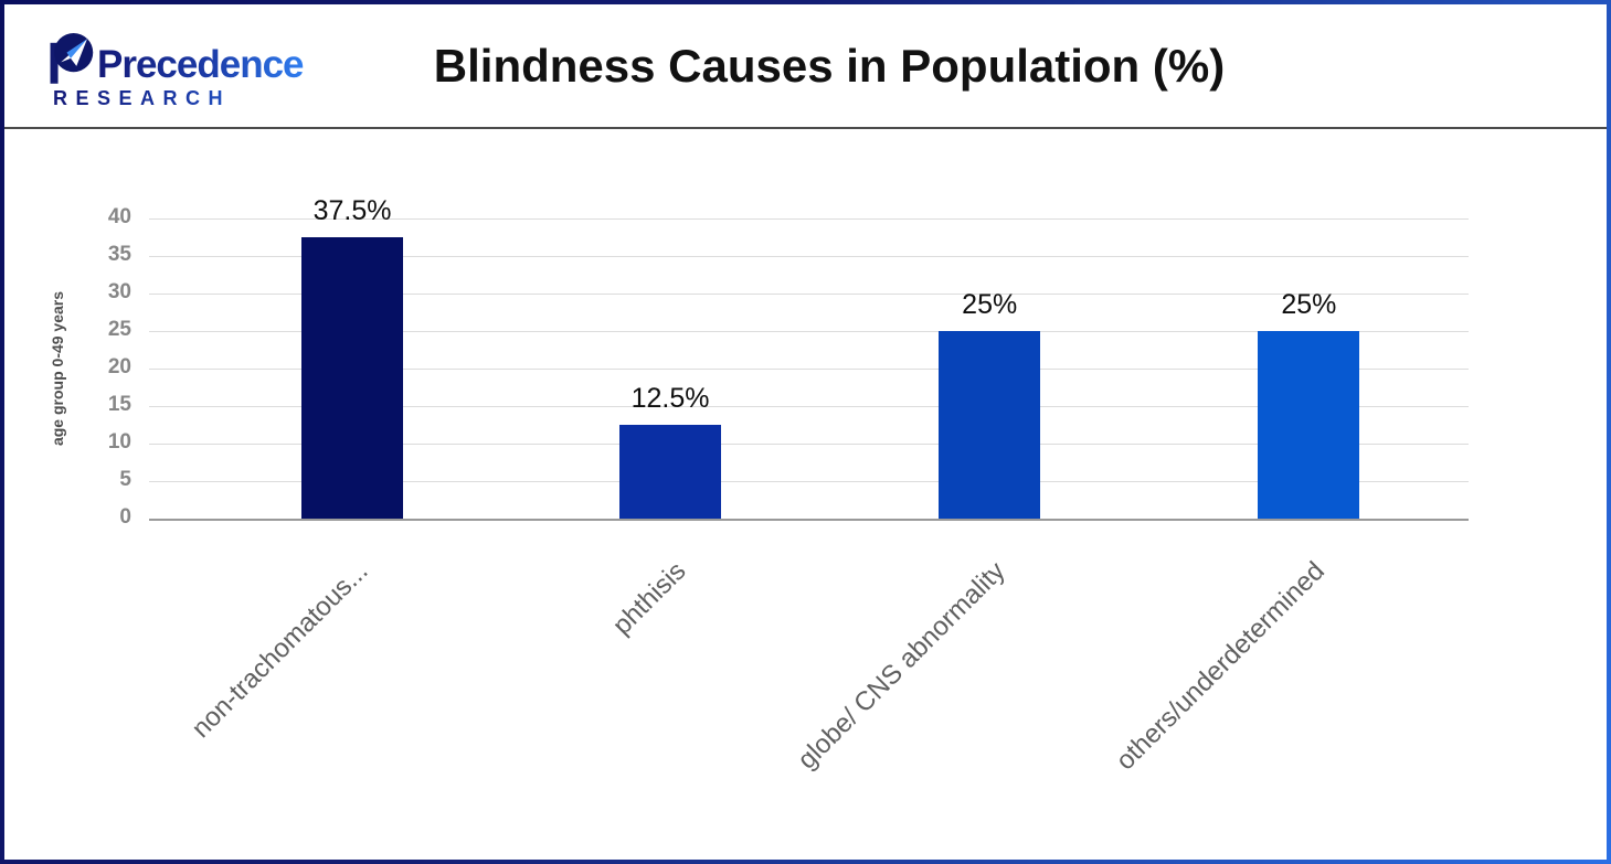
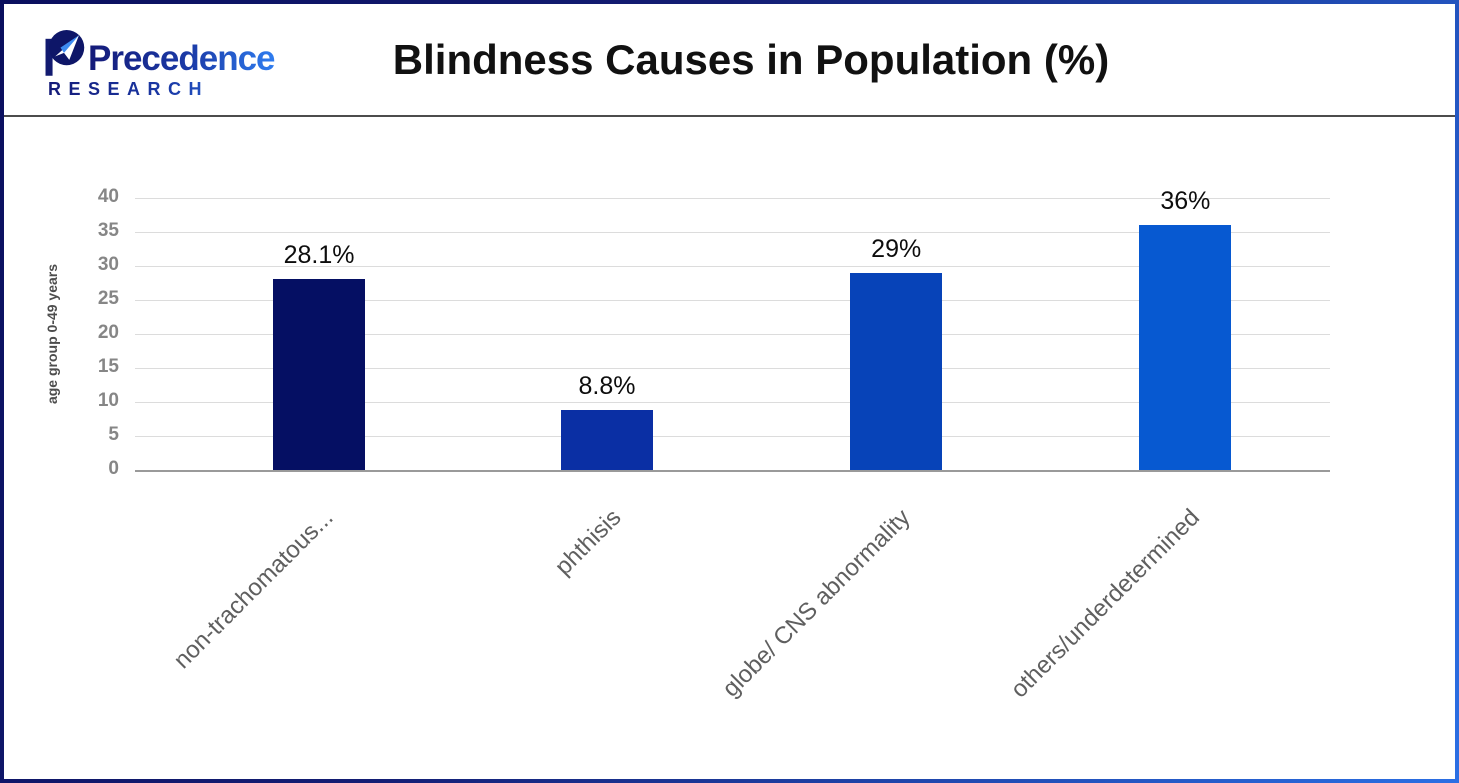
non-trachomatous...: 37.5% -> 28.1%
phthisis: 12.5% -> 8.8%
globe/ CNS abnormality: 25% -> 29%
others/underdetermined: 25% -> 36%
